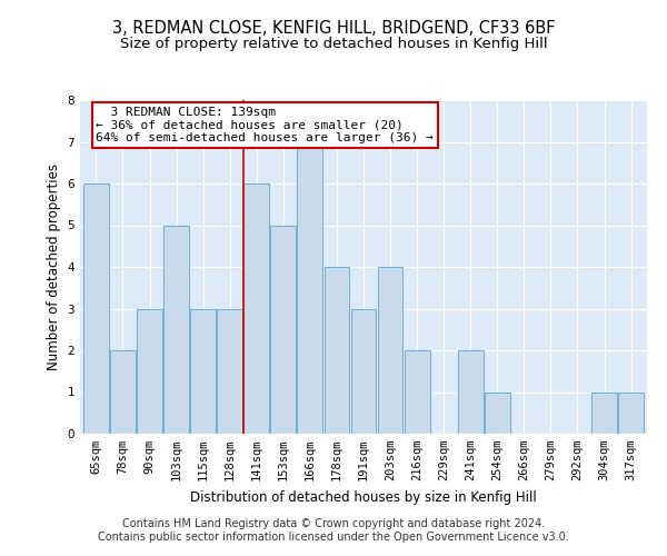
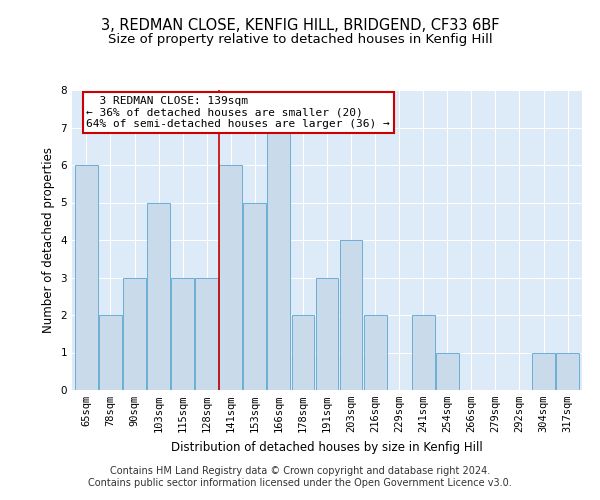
178sqm: 4 -> 2
